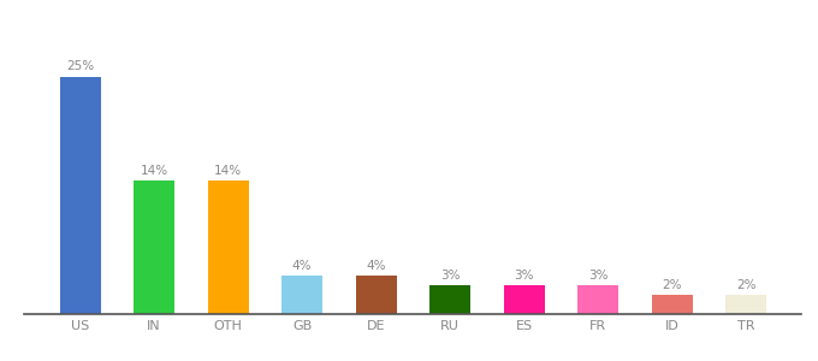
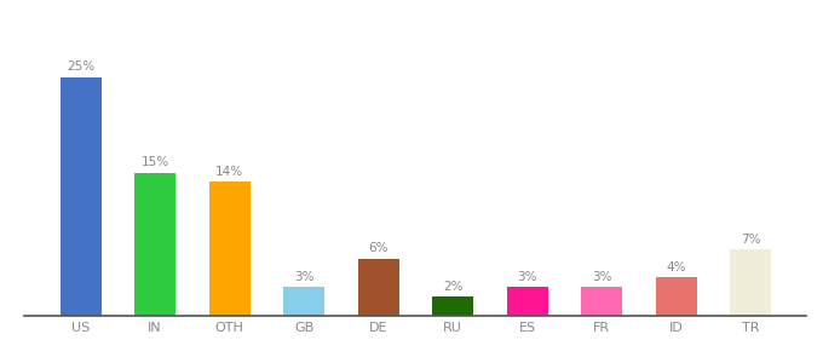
IN: 14% -> 15%
GB: 4% -> 3%
DE: 4% -> 6%
RU: 3% -> 2%
ID: 2% -> 4%
TR: 2% -> 7%
